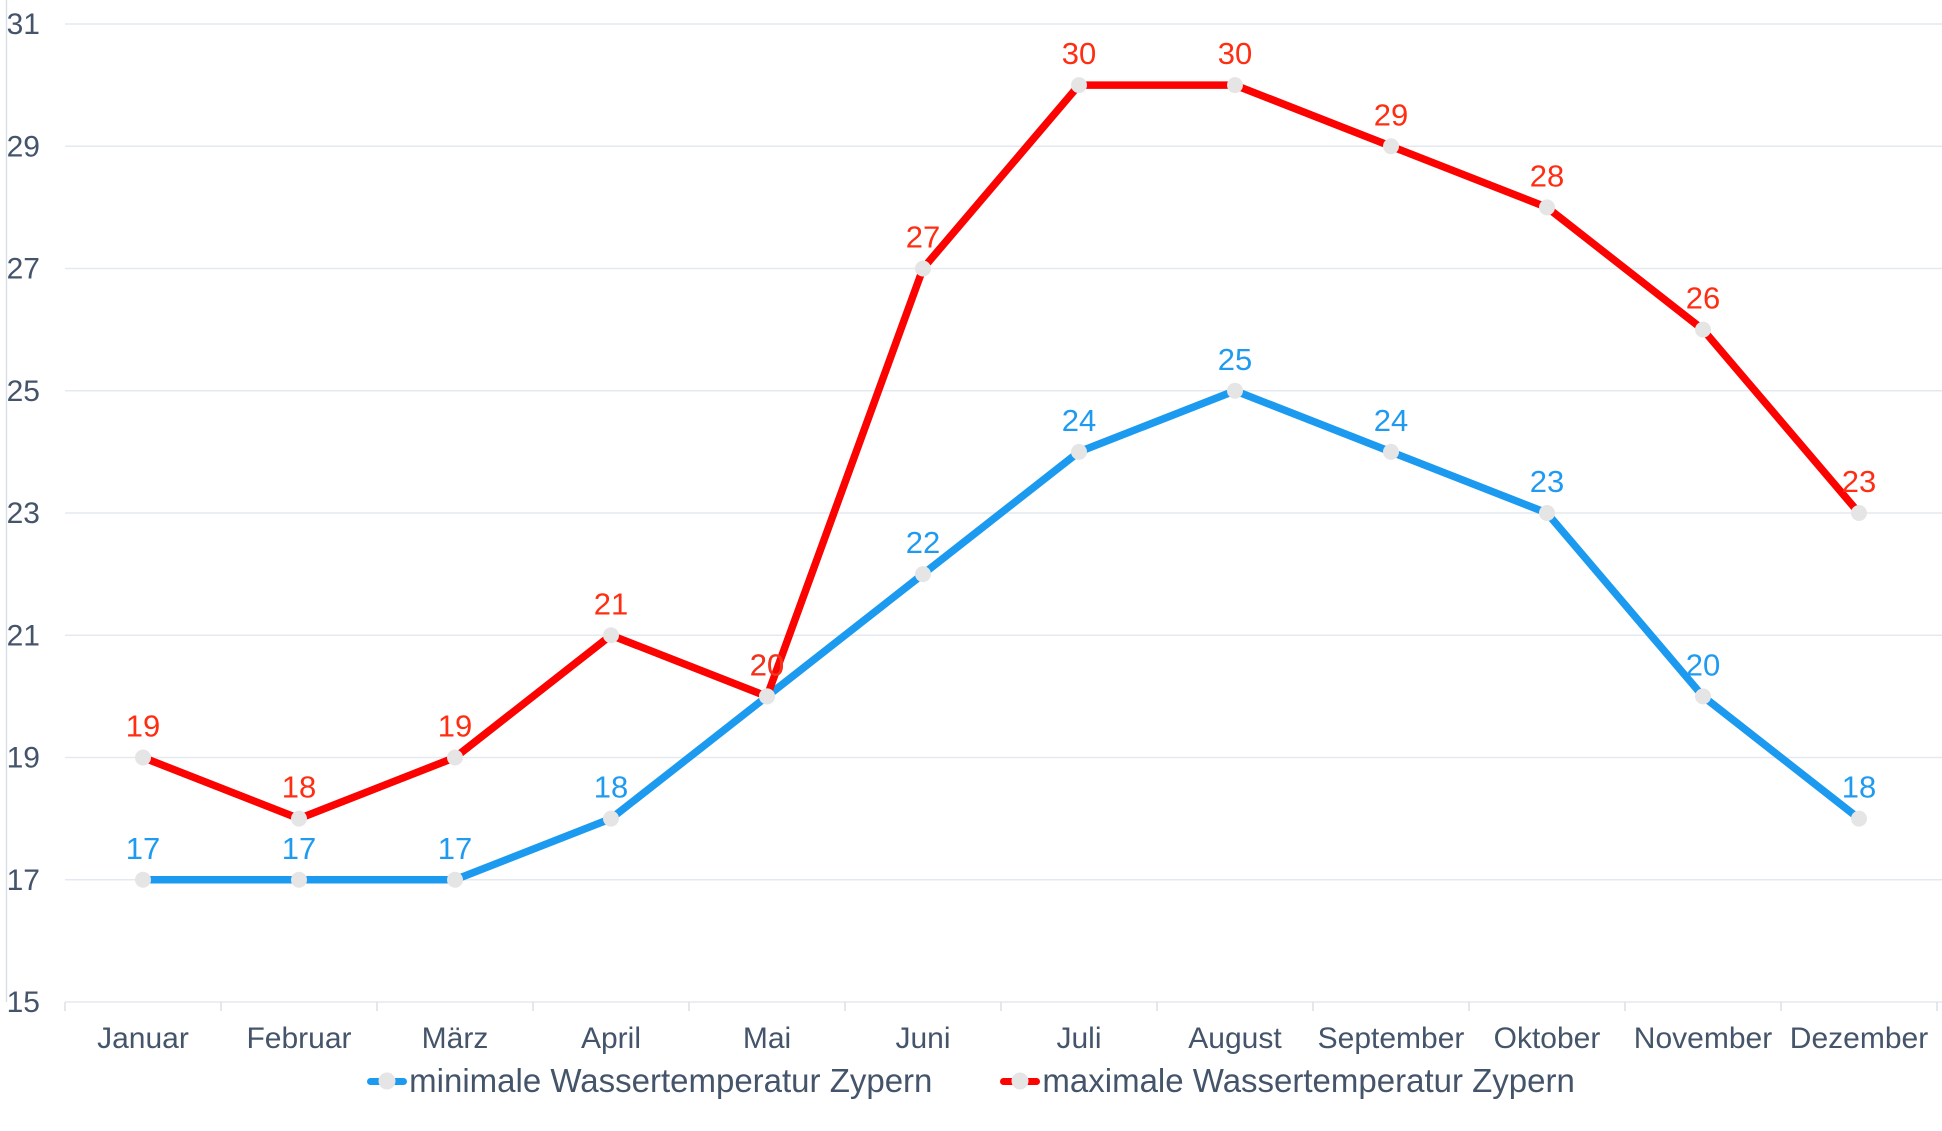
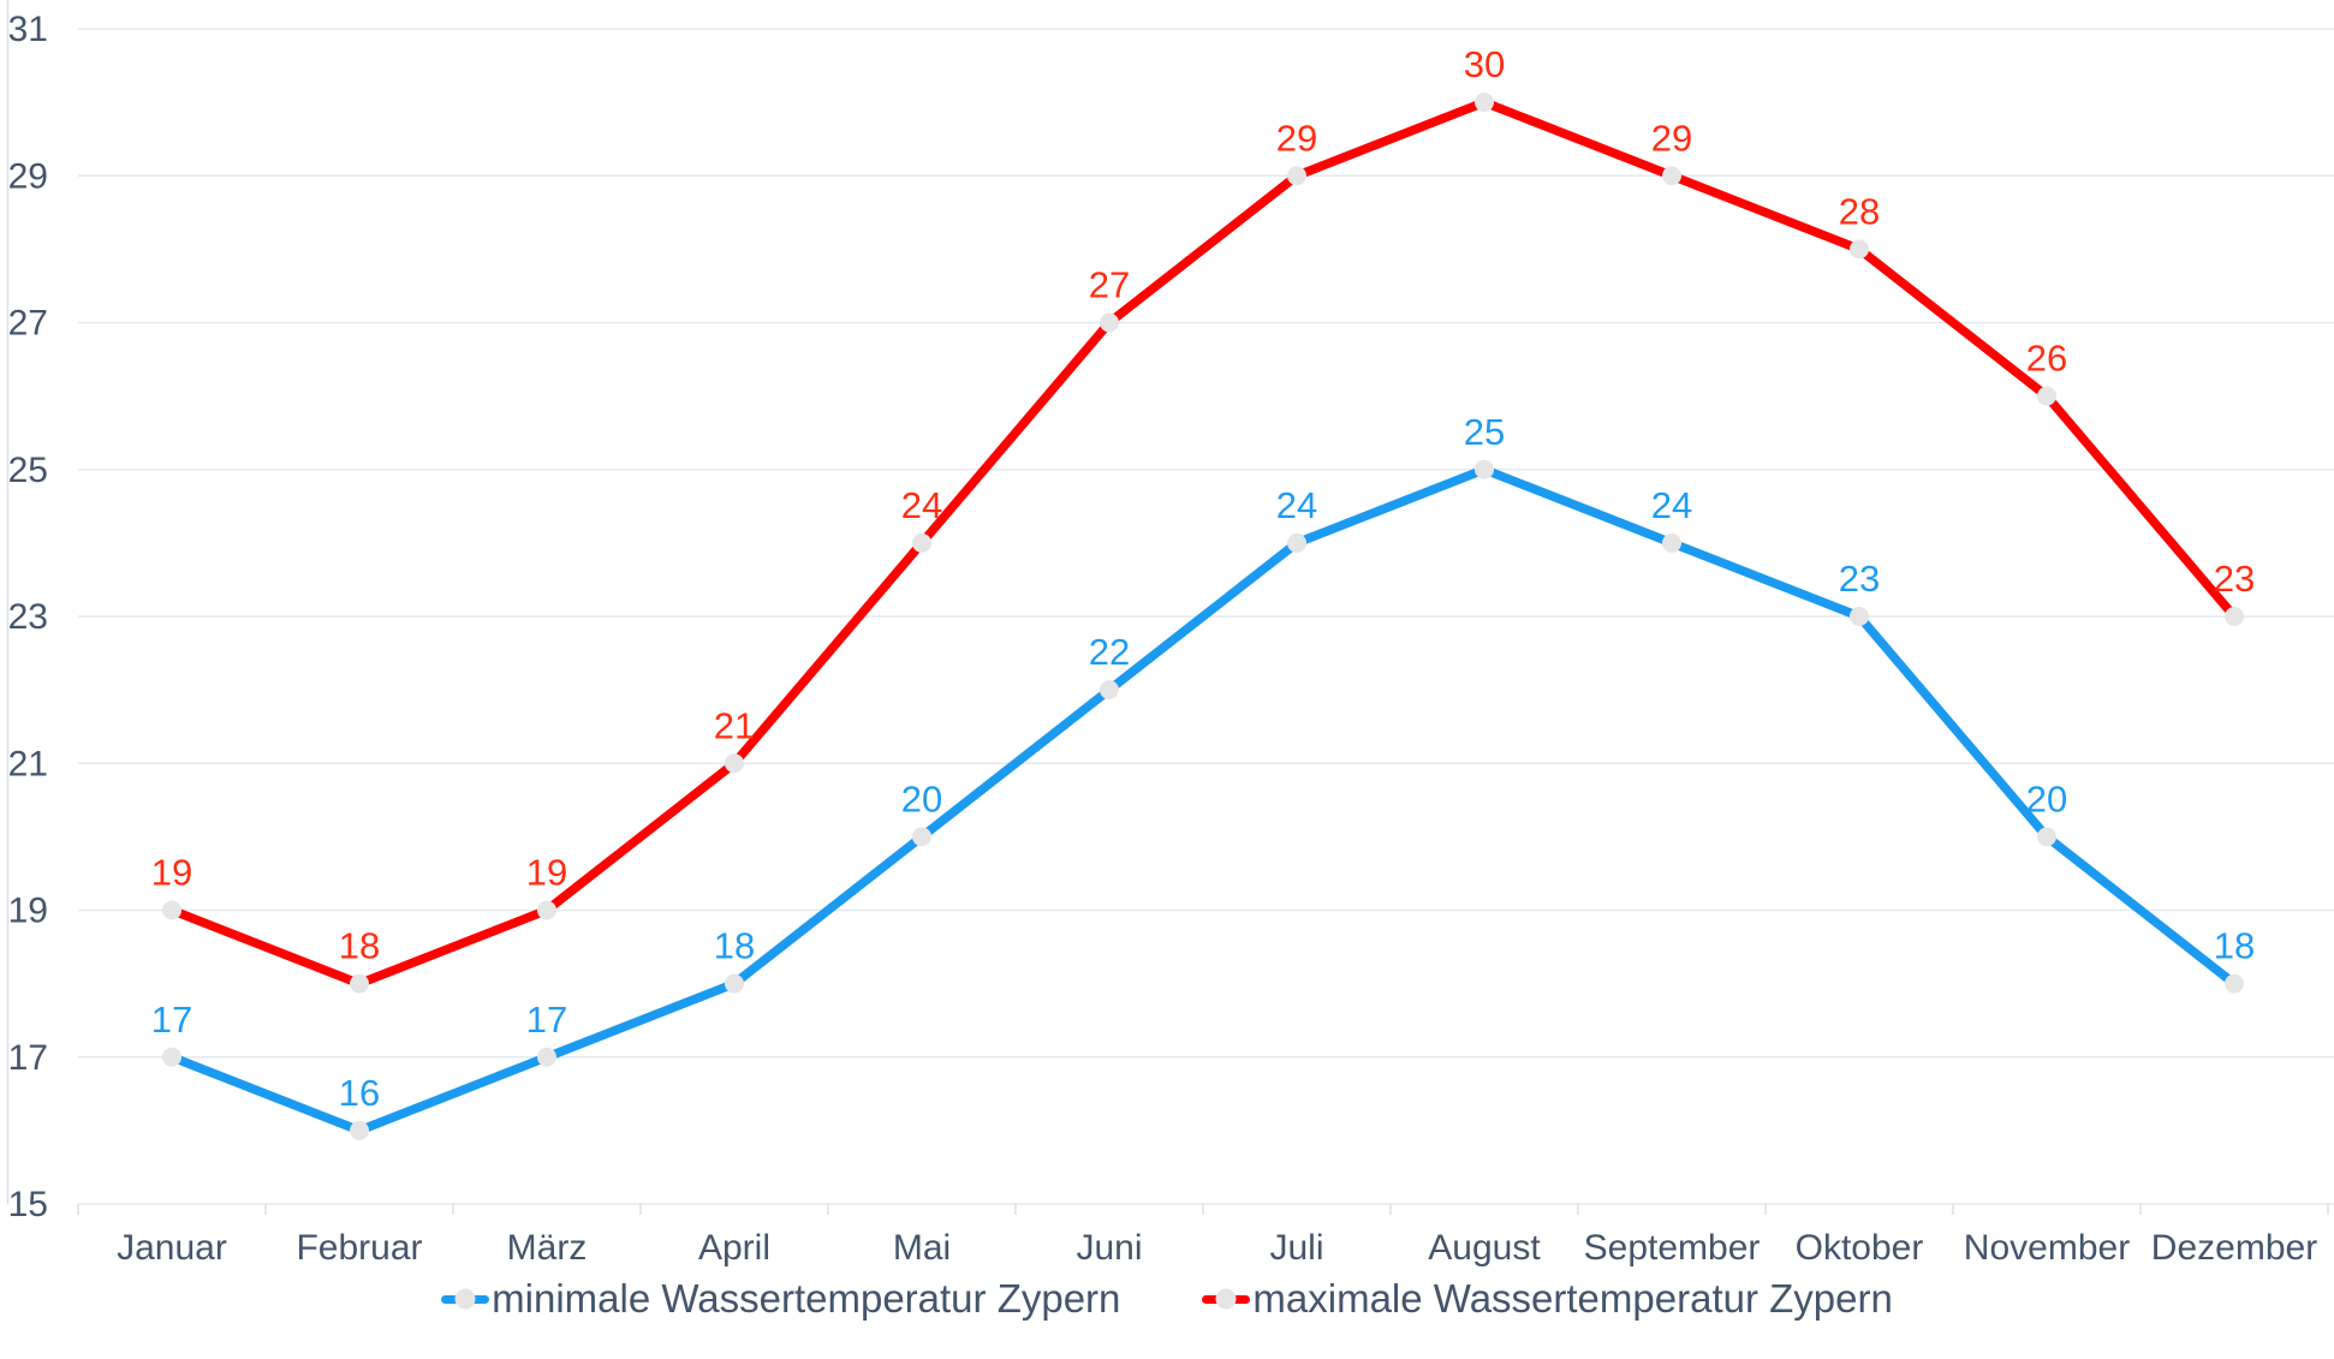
minimale Wassertemperatur Zypern/Februar: 17 -> 16
maximale Wassertemperatur Zypern/Mai: 20 -> 24
maximale Wassertemperatur Zypern/Juli: 30 -> 29
